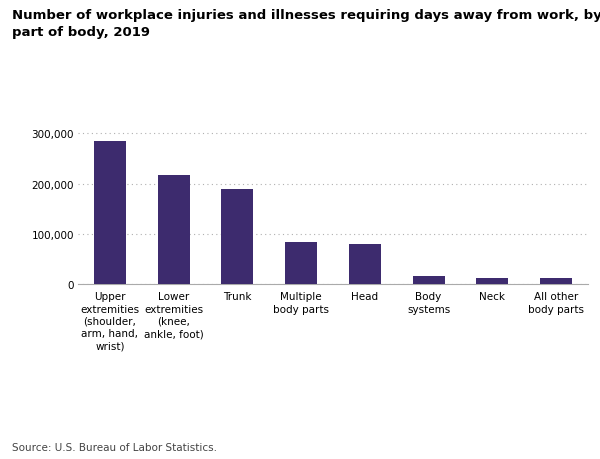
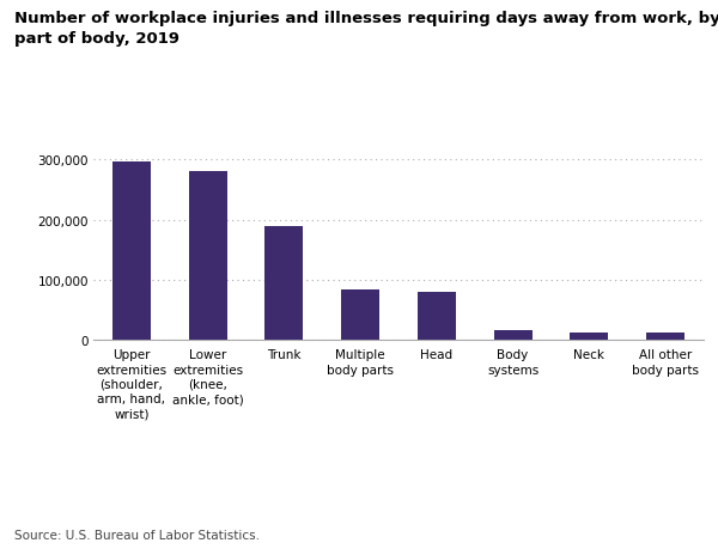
Upper extremities (shoulder, arm, hand, wrist): 285,000 -> 296,000
Lower extremities (knee, ankle, foot): 217,000 -> 280,000
